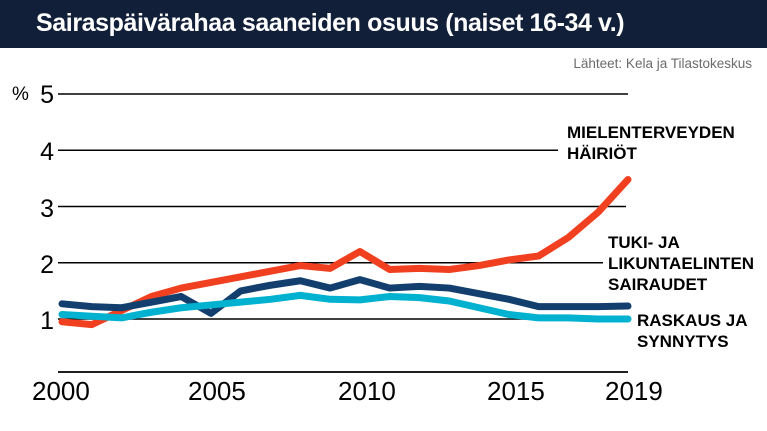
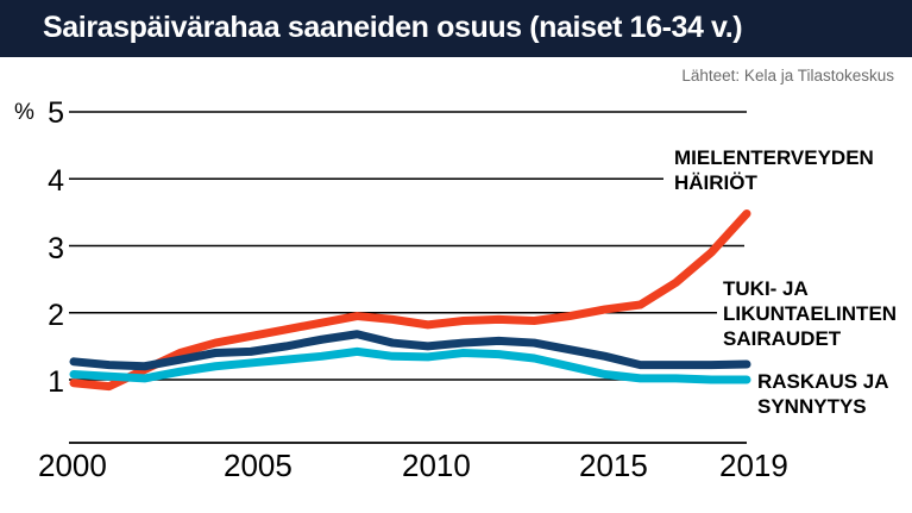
TUKI- JA LIKUNTAELINTEN SAIRAUDET/2005: 1.1 -> 1.4
MIELENTERVEYDEN HÄIRIÖT/2010: 2.2 -> 1.8
TUKI- JA LIKUNTAELINTEN SAIRAUDET/2010: 1.7 -> 1.5
